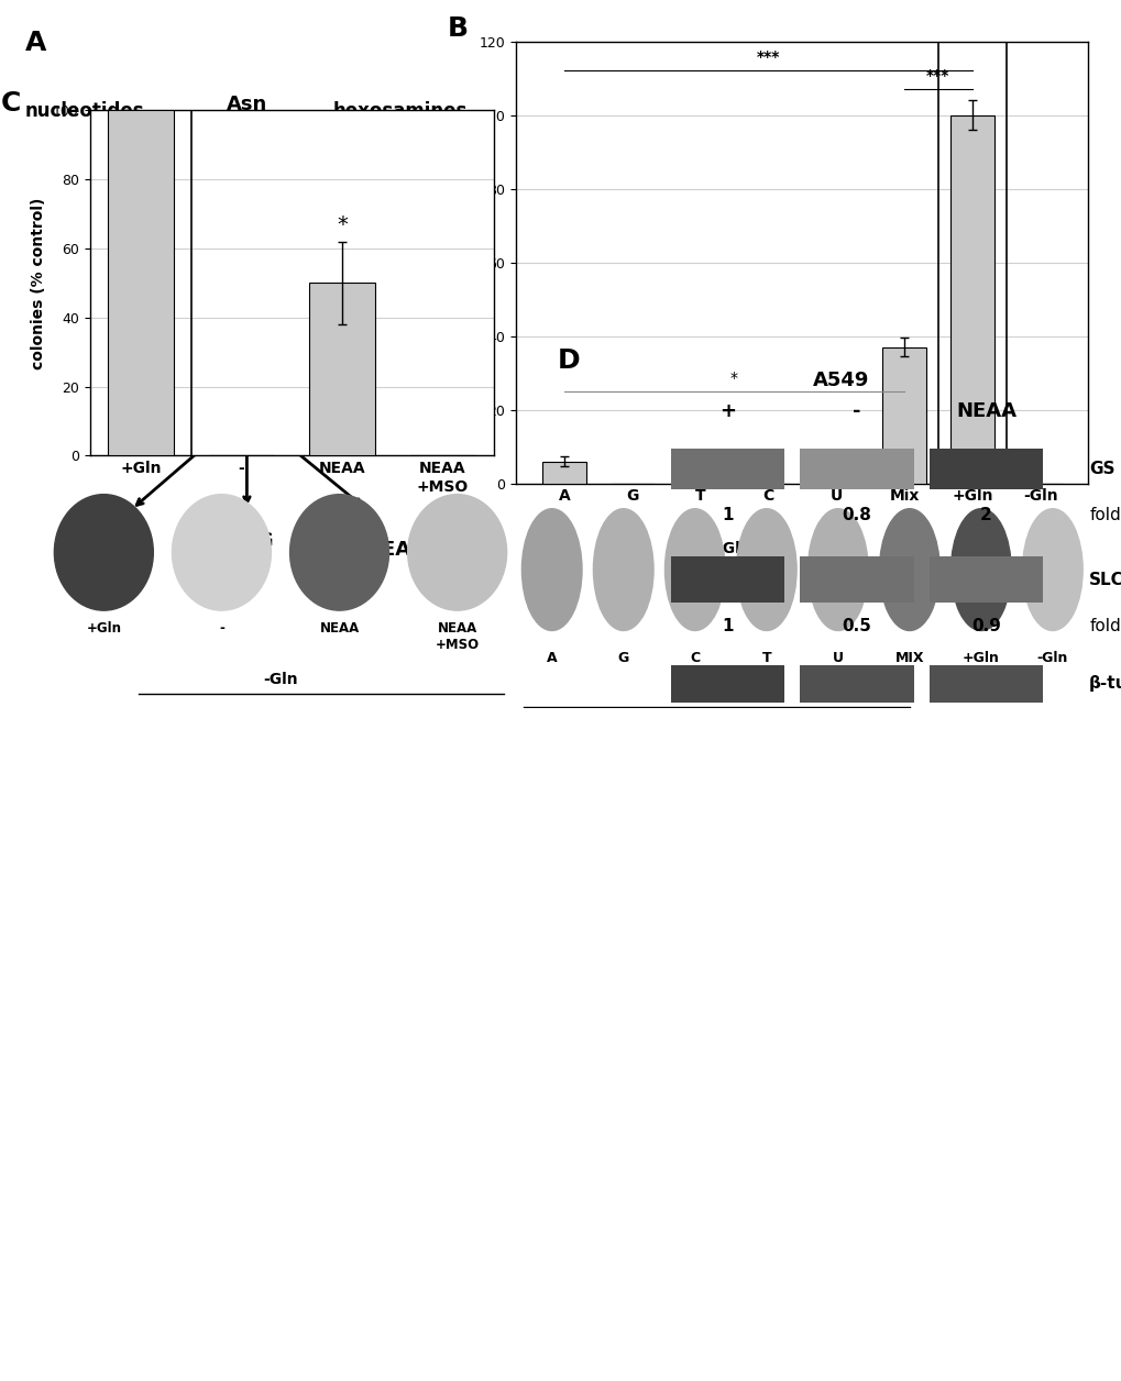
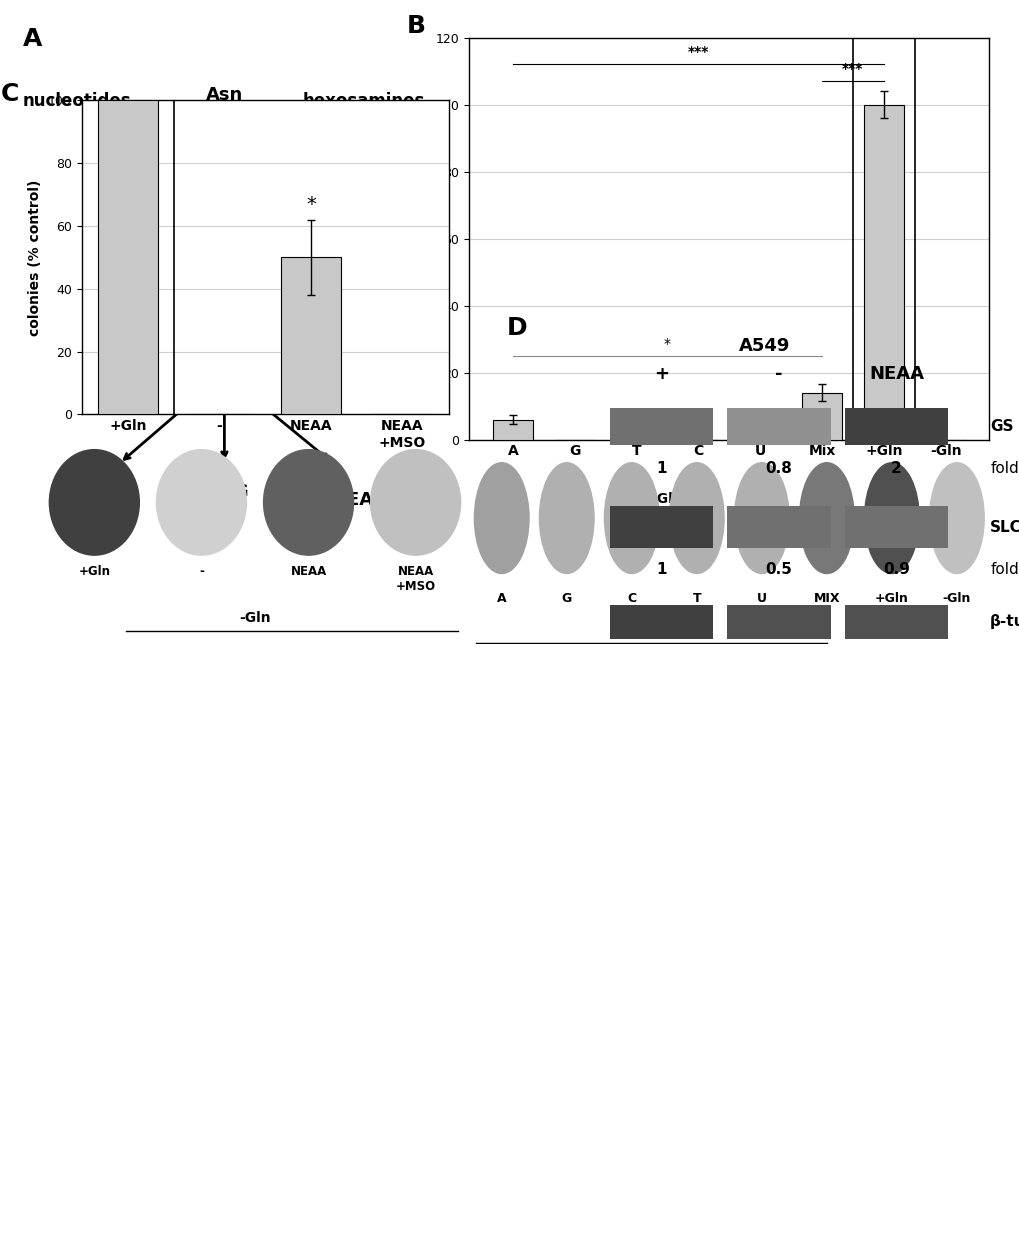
Mix: 37 -> 14
